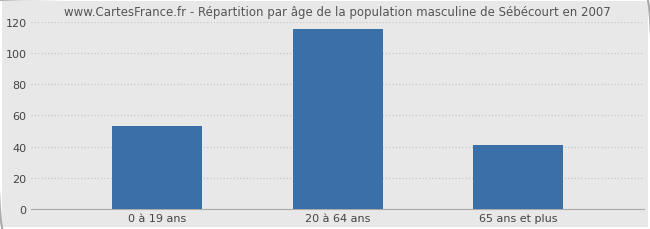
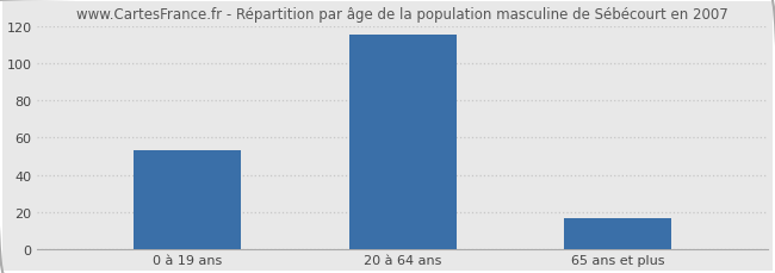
65 ans et plus: 41 -> 17
